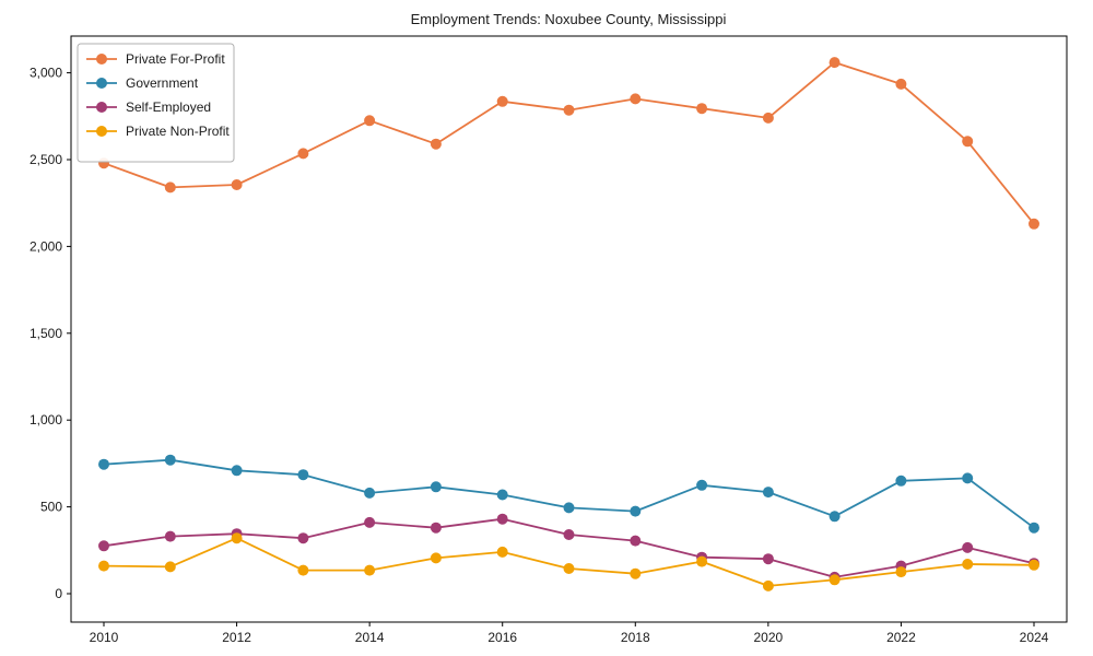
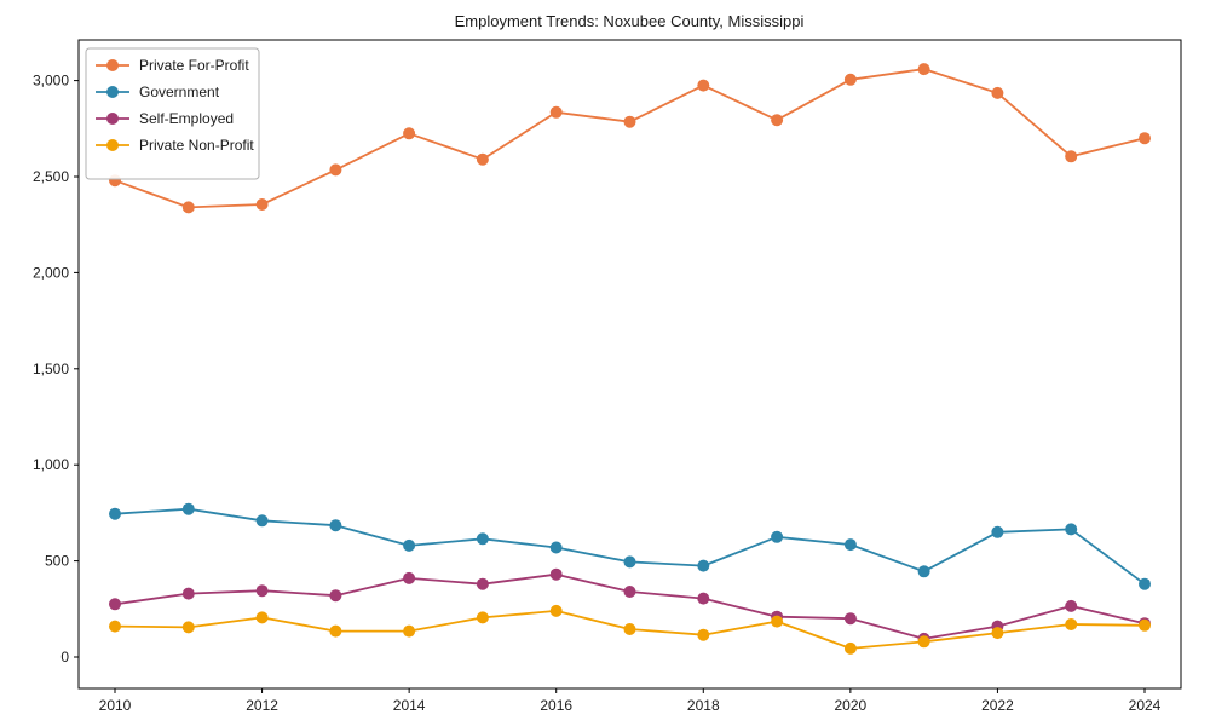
Private Non-Profit/2012: 320 -> 200
Private For-Profit/2018: 2850 -> 2980
Private For-Profit/2020: 2740 -> 3000
Private For-Profit/2024: 2130 -> 2700
